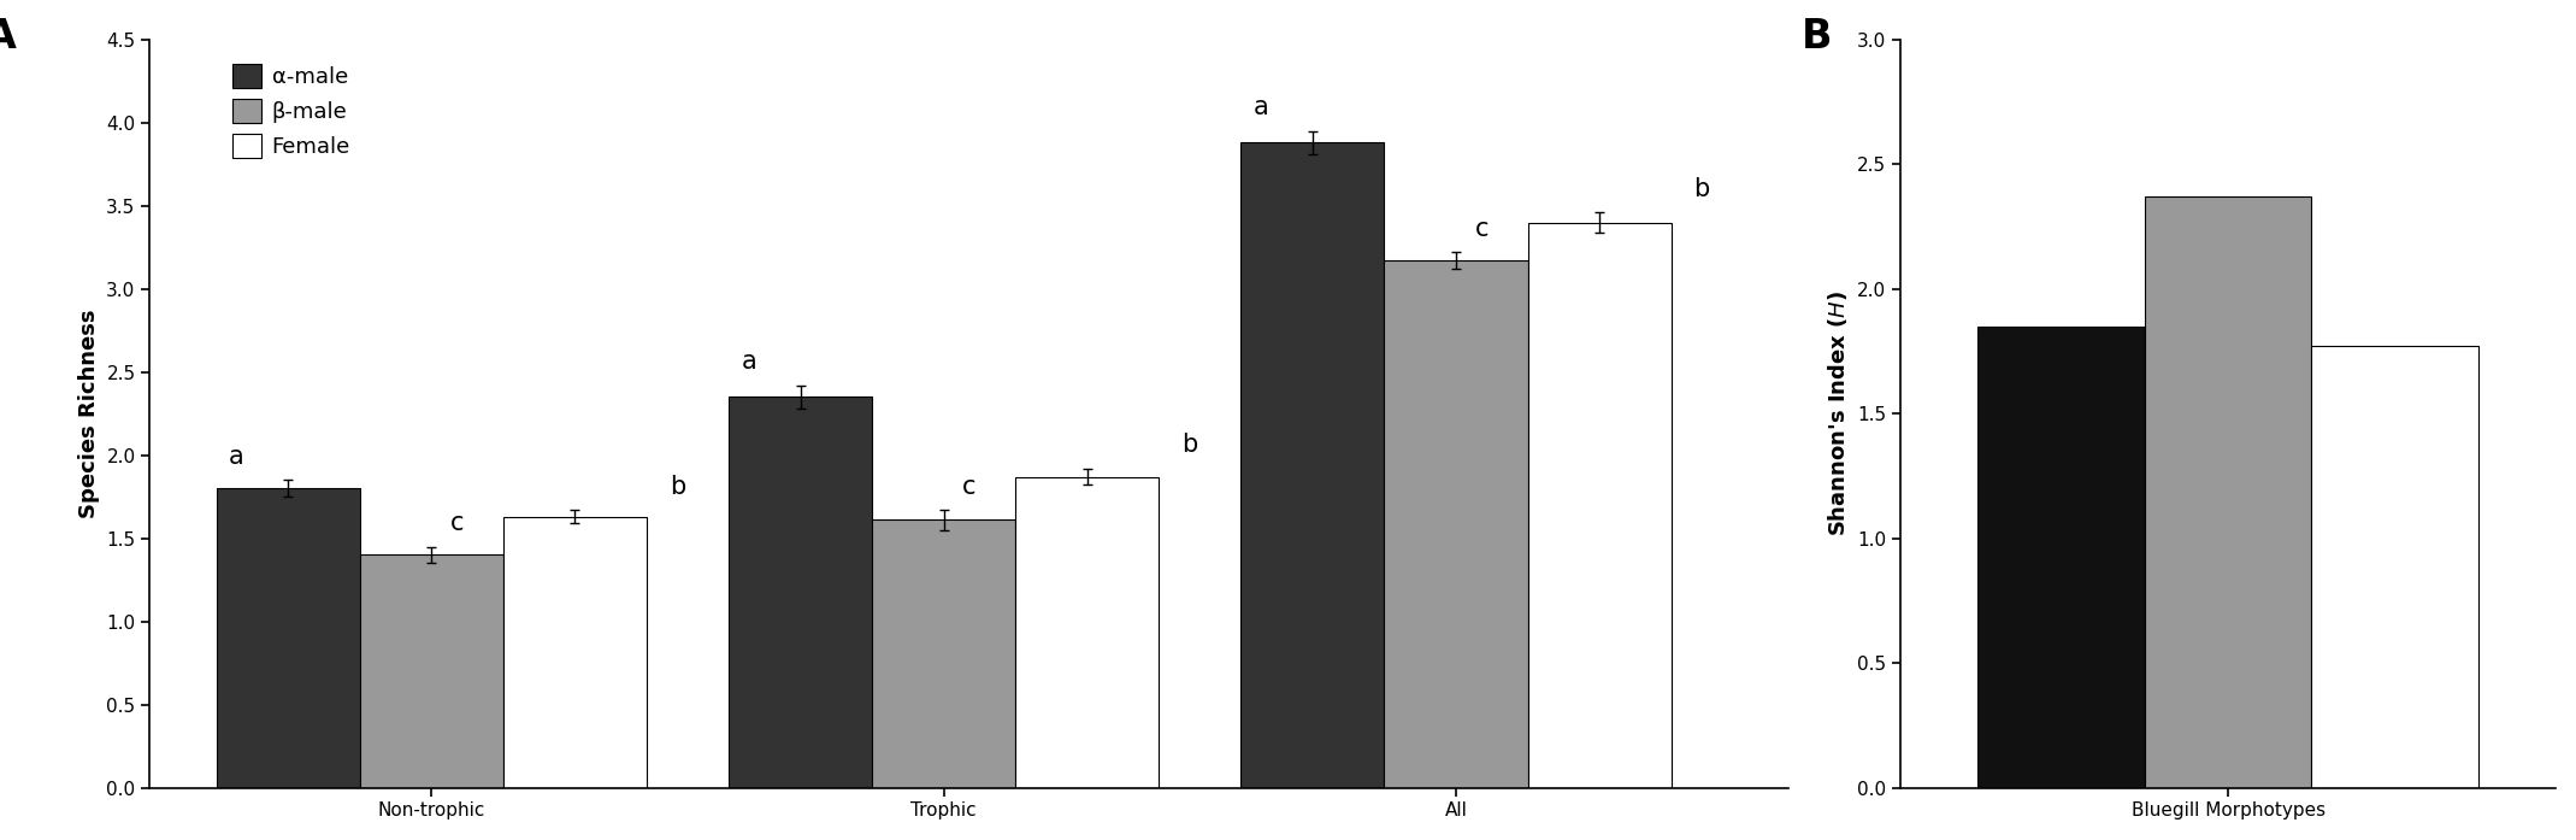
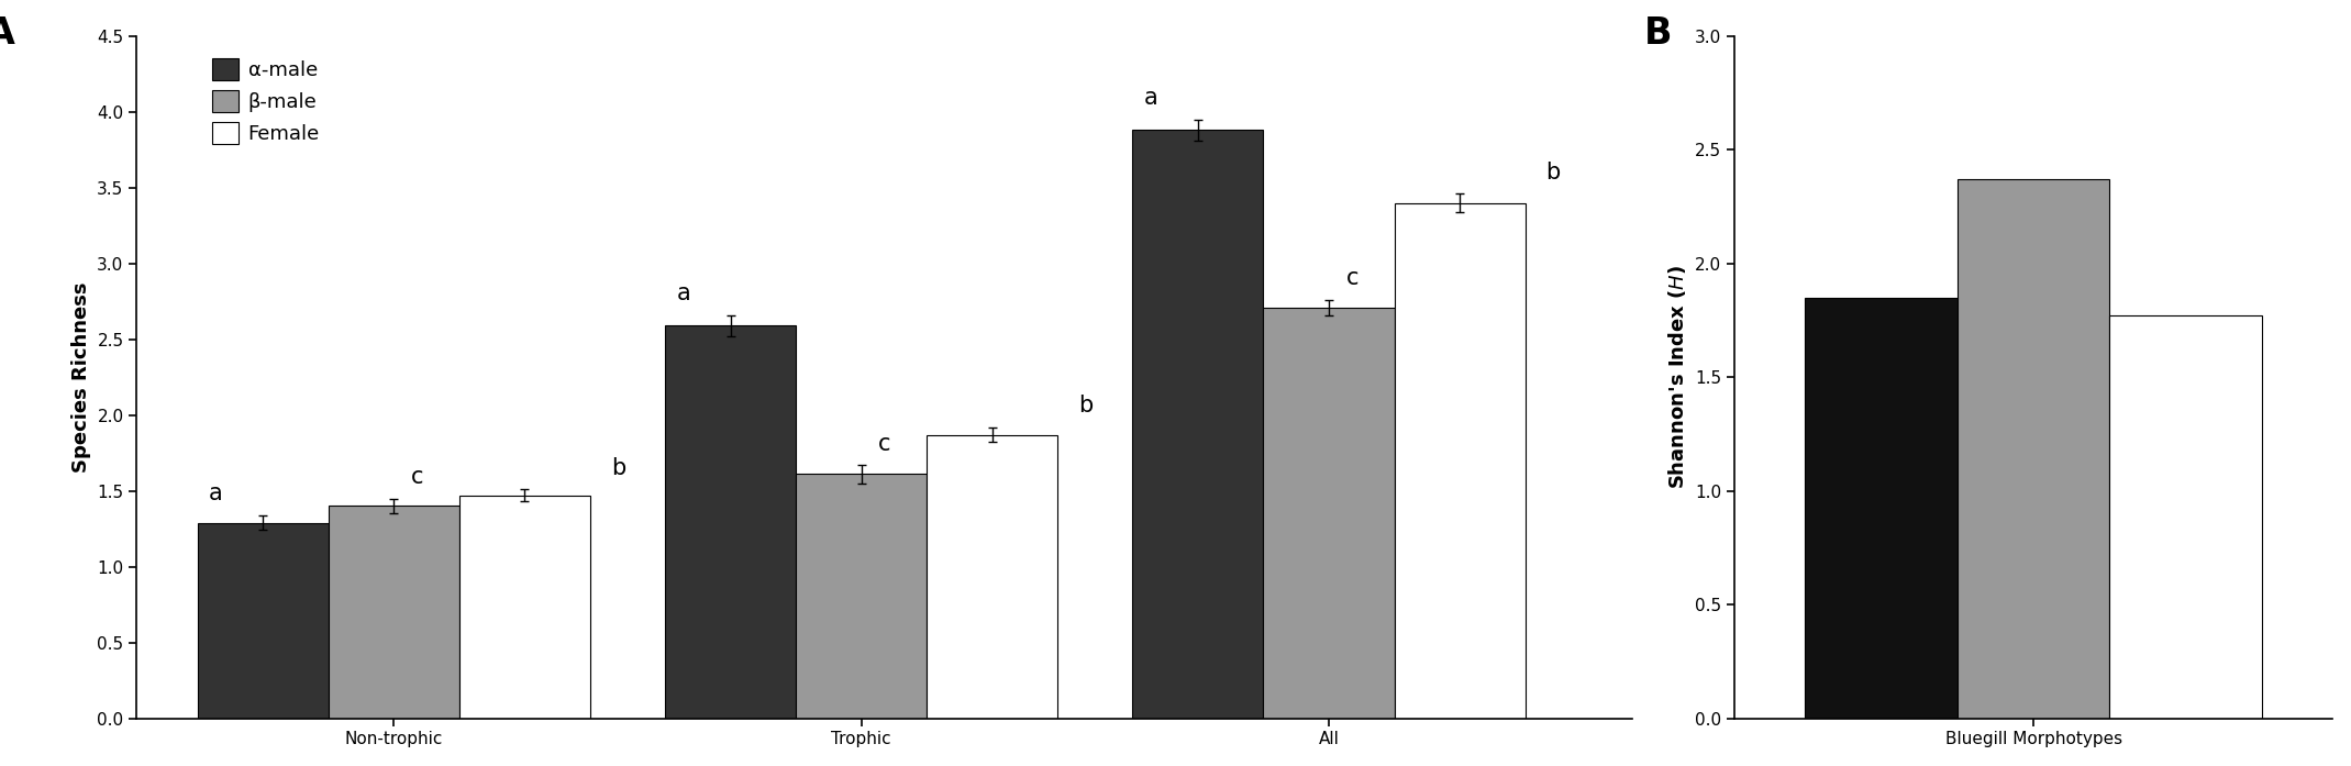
α-male/Non-trophic: 1.80 -> 1.29
Female/Non-trophic: 1.63 -> 1.47
α-male/Trophic: 2.35 -> 2.59
β-male/All: 3.17 -> 2.71
